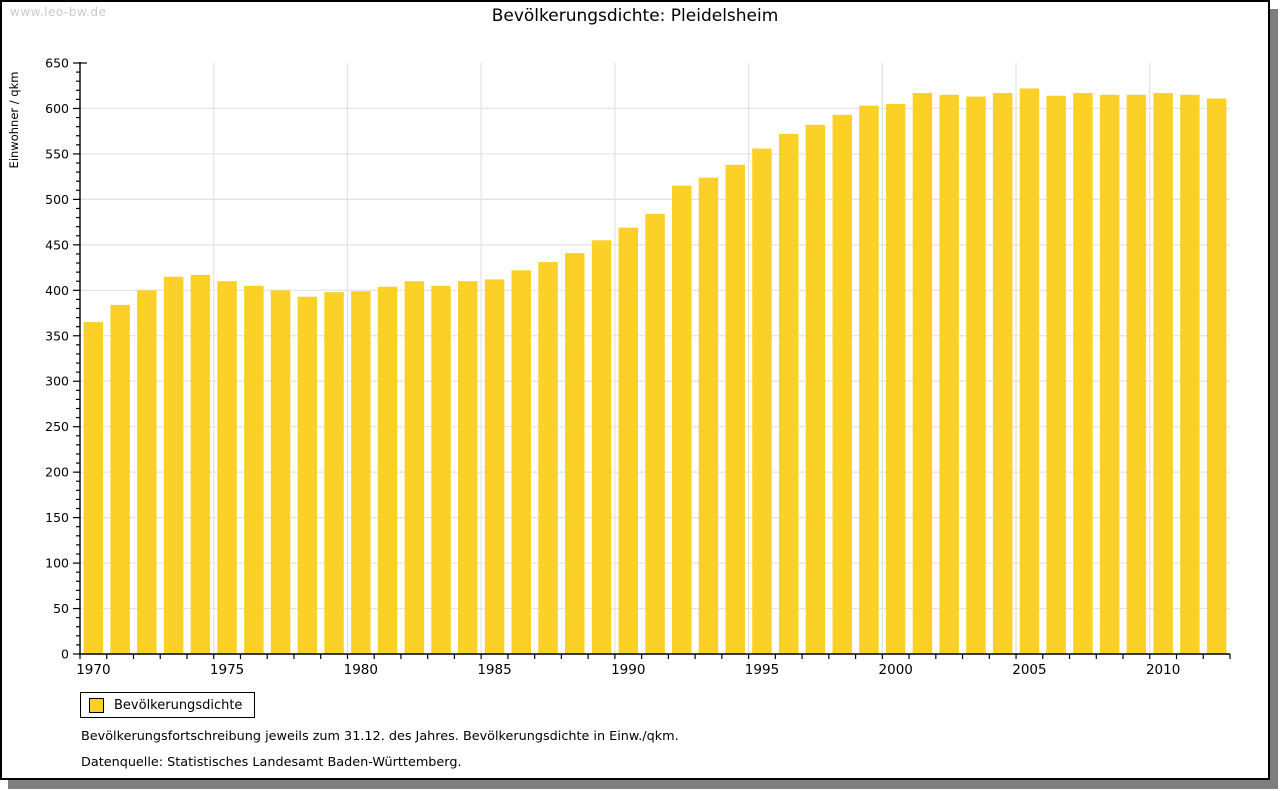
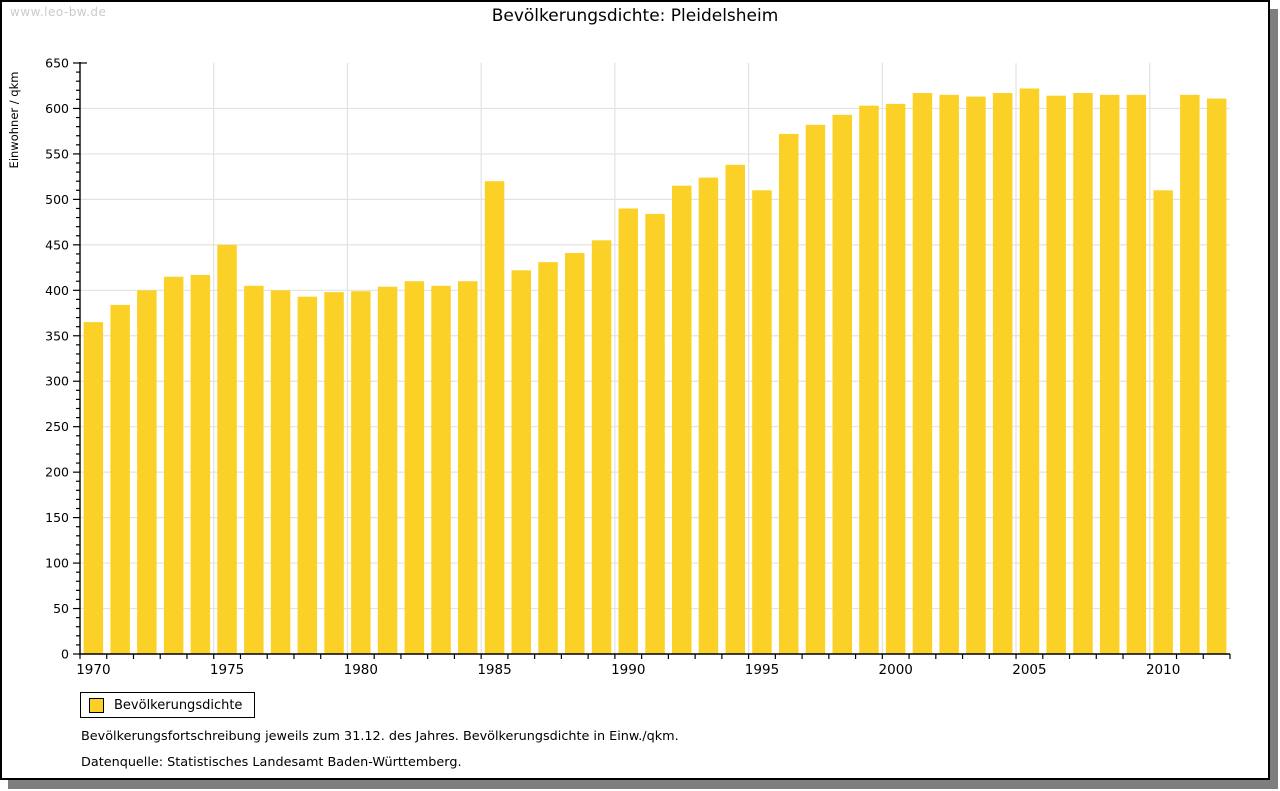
1975: 410 -> 450
1985: 410 -> 520
1990: 470 -> 490
1995: 560 -> 510
2010: 620 -> 510
